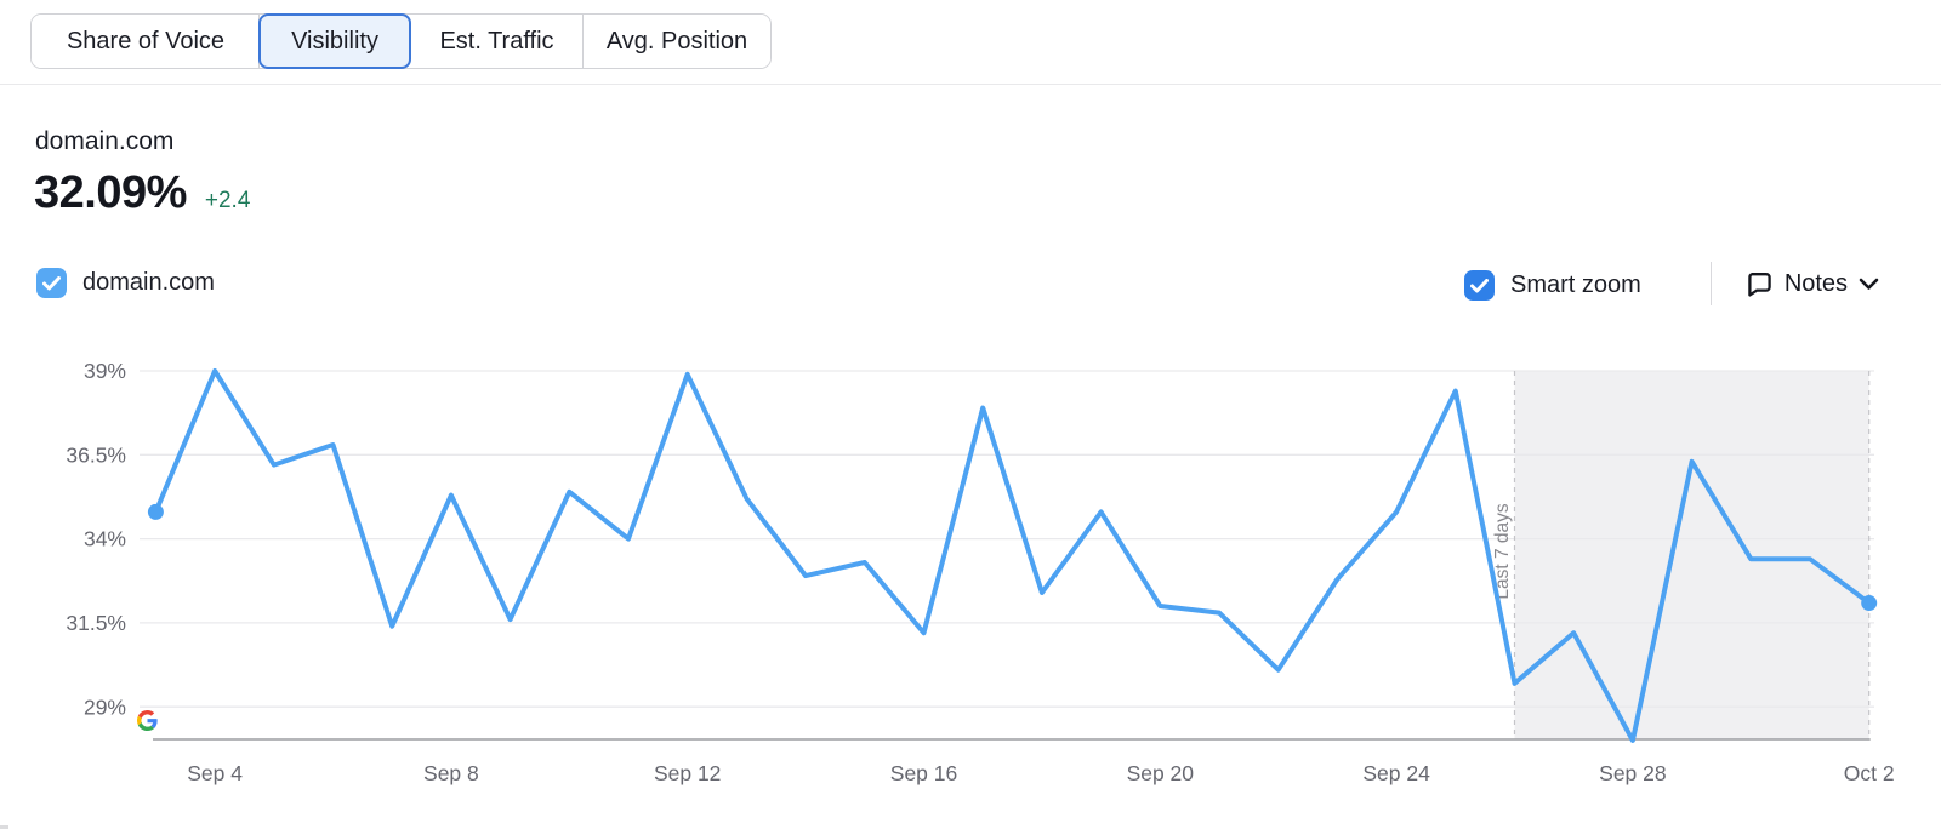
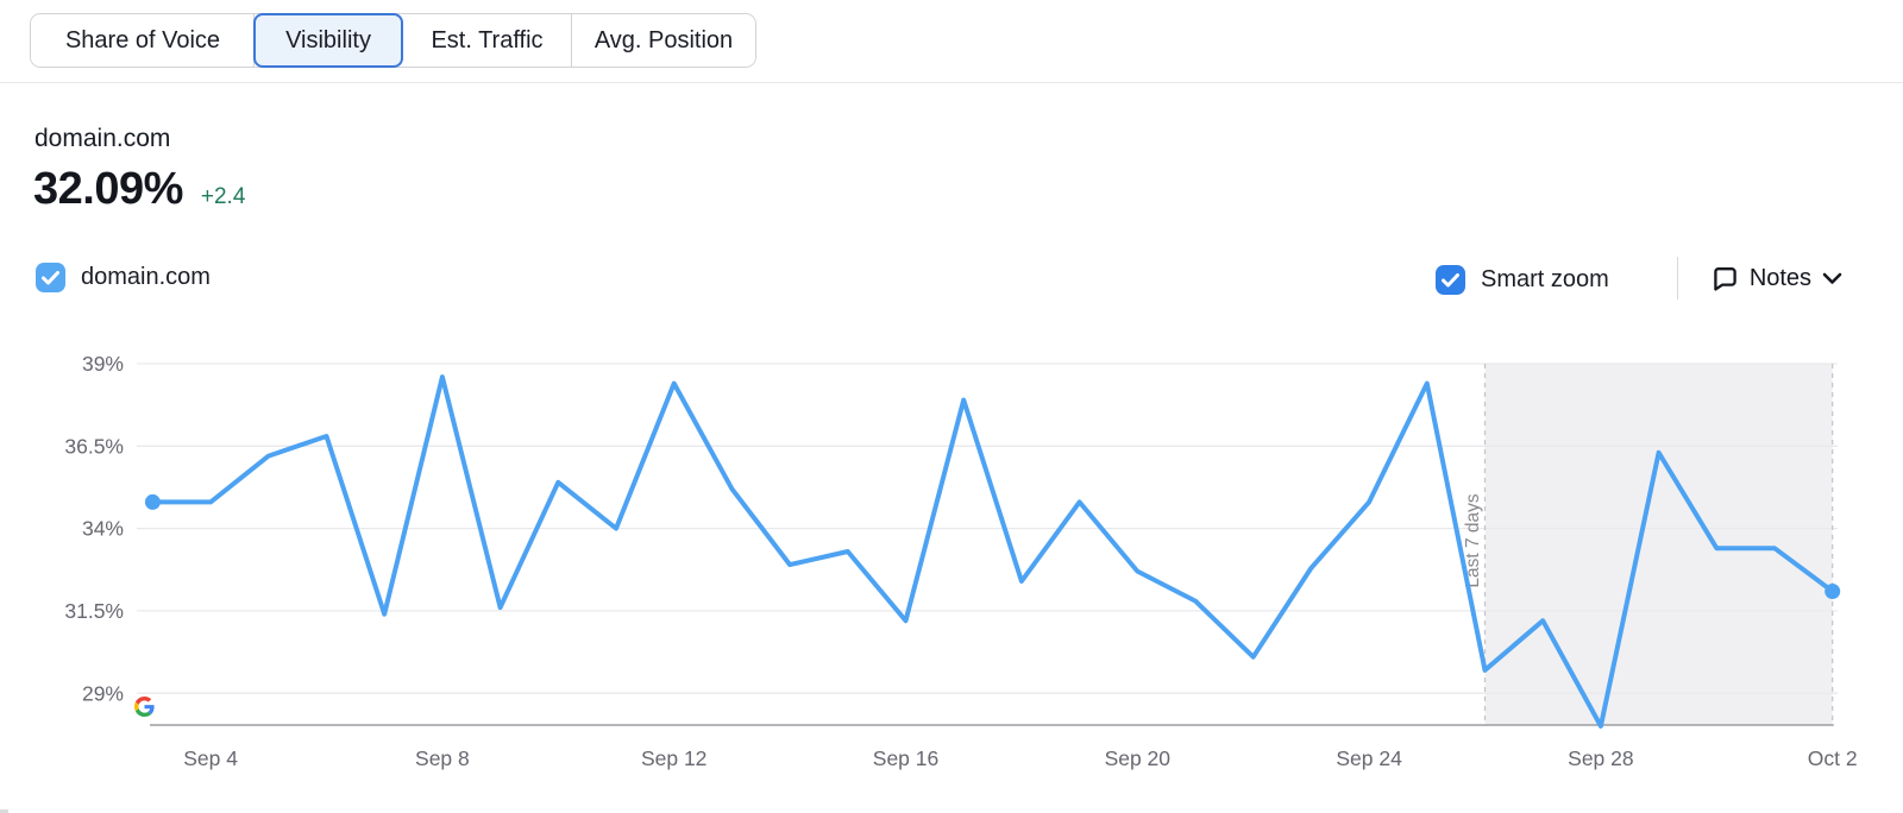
Sep 4: 39.0% -> 34.8%
Sep 8: 35.3% -> 38.6%
Sep 12: 38.9% -> 38.4%
Sep 20: 32.0% -> 32.7%
